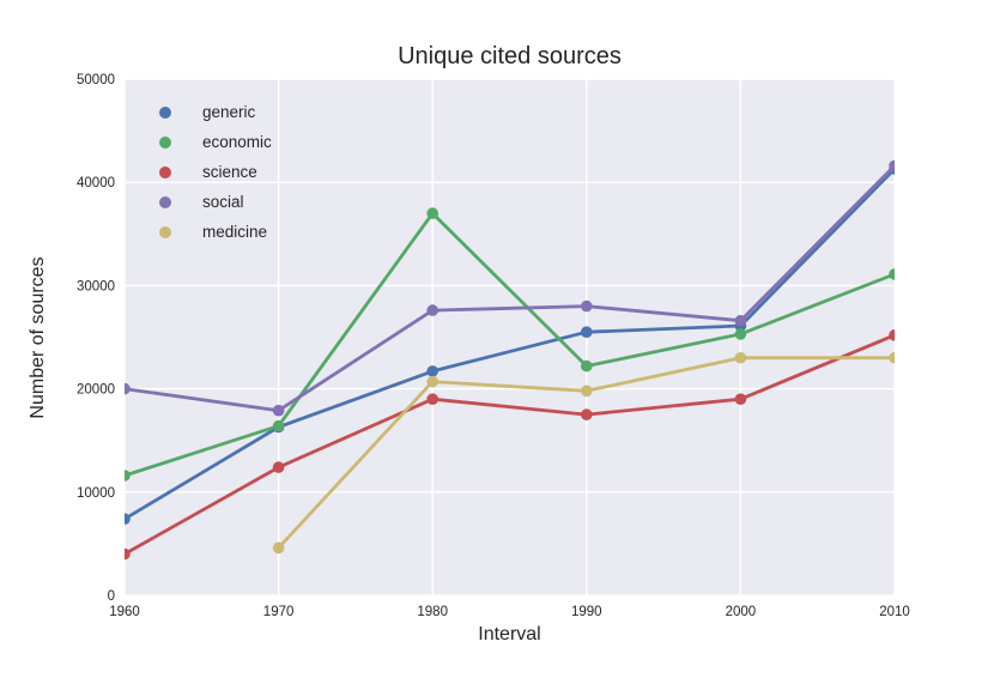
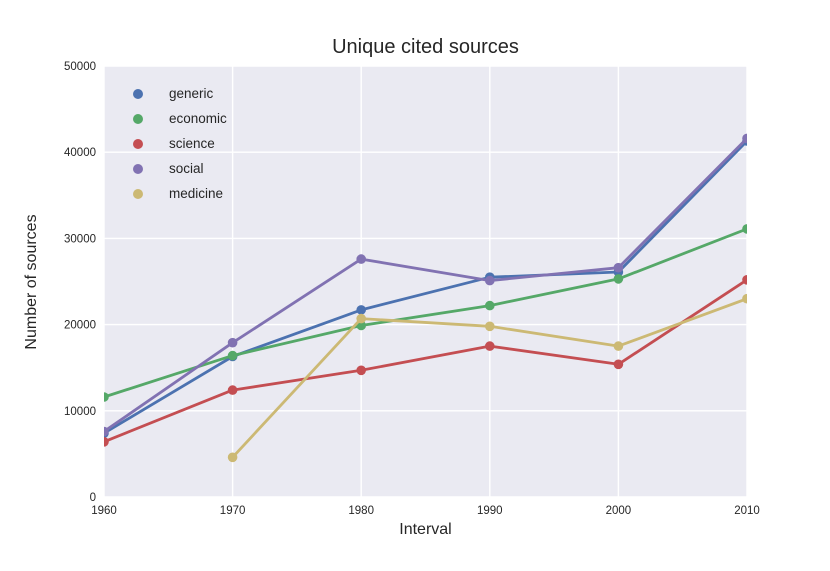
science/1960: 4000 -> 6000
social/1960: 20000 -> 8000
economic/1980: 37000 -> 20000
science/1980: 19000 -> 15000
social/1990: 28000 -> 25000
science/2000: 19000 -> 15000
medicine/2000: 23000 -> 18000
